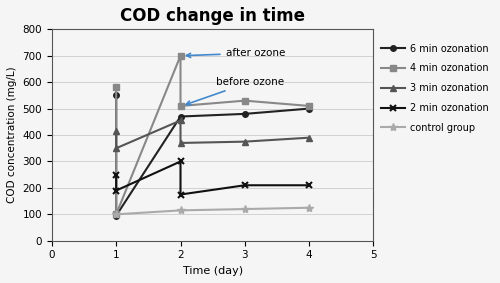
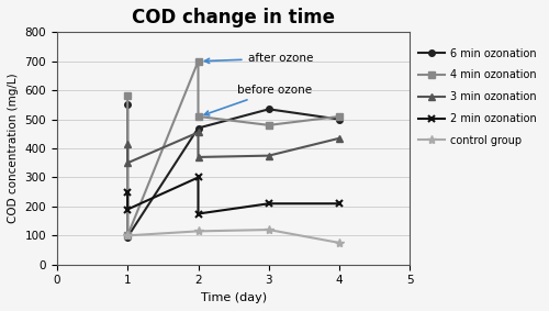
6 min ozonation/3: 480 -> 535
4 min ozonation/3: 530 -> 480
3 min ozonation/4: 390 -> 435
control group/4: 125 -> 75
